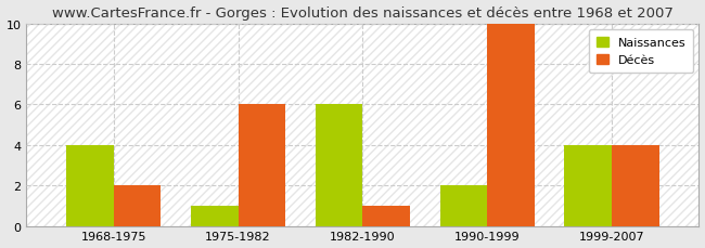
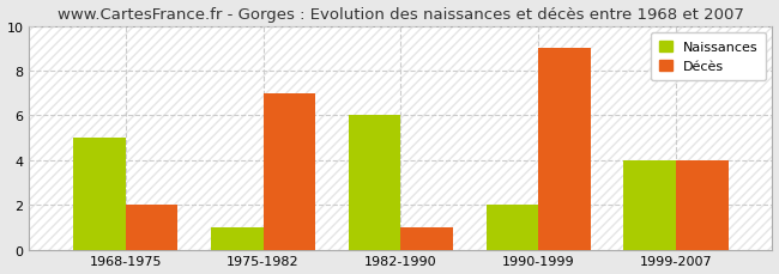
Naissances/1968-1975: 4 -> 5
Décès/1975-1982: 6 -> 7
Décès/1990-1999: 10 -> 9
